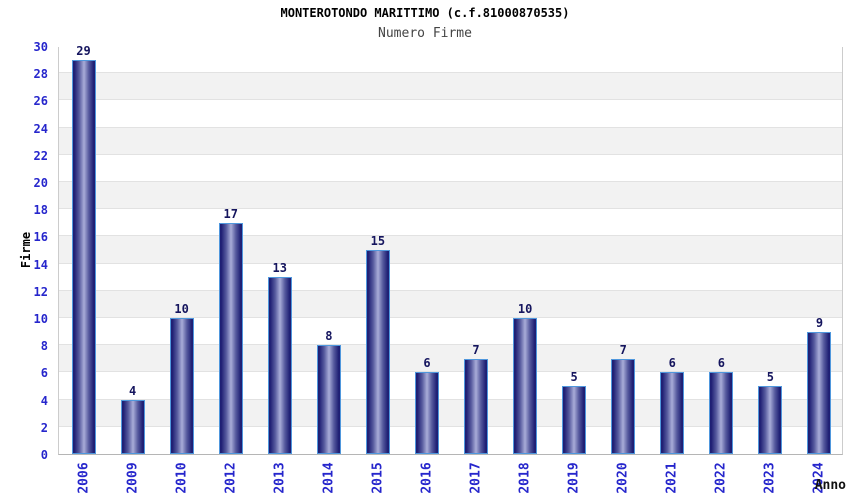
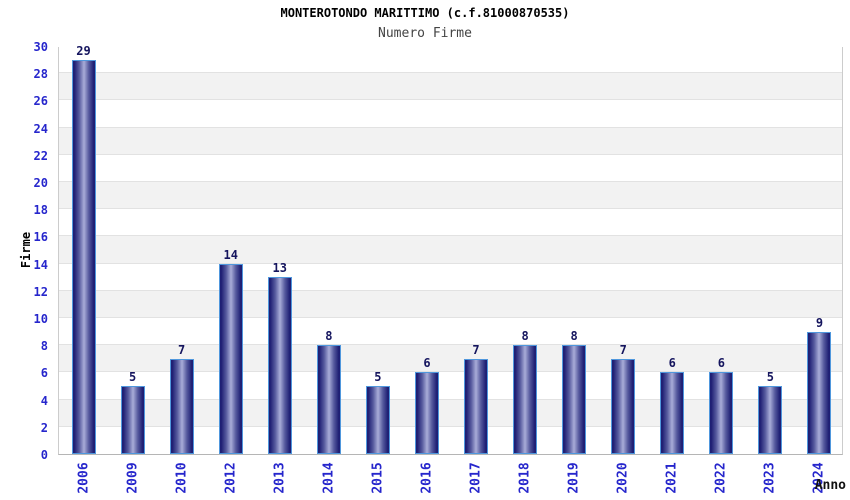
2009: 4 -> 5
2010: 10 -> 7
2012: 17 -> 14
2015: 15 -> 5
2018: 10 -> 8
2019: 5 -> 8
